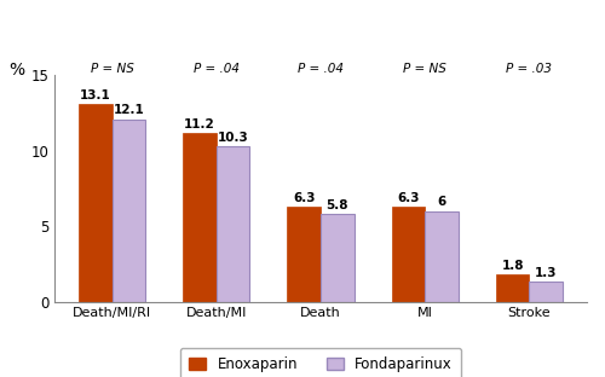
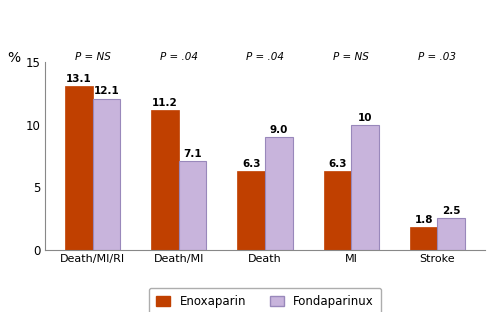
Fondaparinux/Death/MI: 10.3 -> 7.1
Fondaparinux/Death: 5.8 -> 9.0
Fondaparinux/MI: 6 -> 10
Fondaparinux/Stroke: 1.3 -> 2.5
